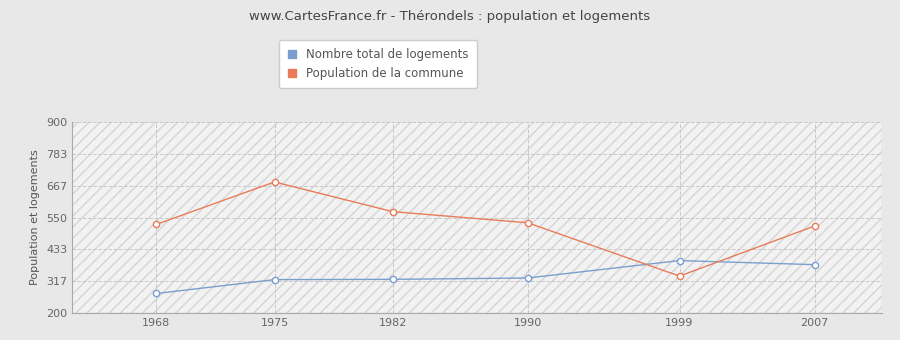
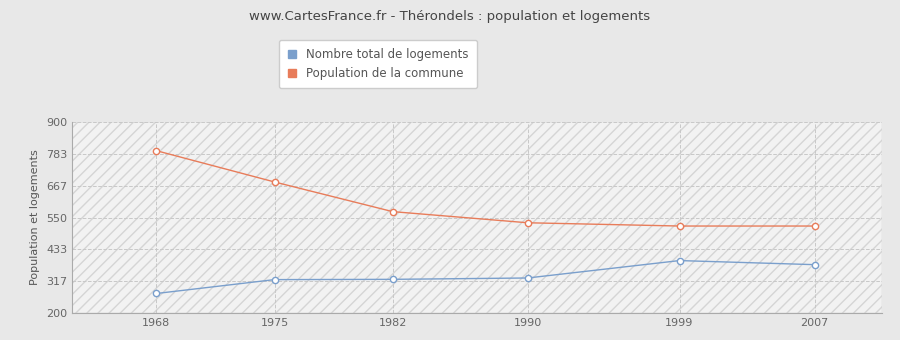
Population de la commune/1968: 525 -> 796
Population de la commune/1999: 335 -> 519
